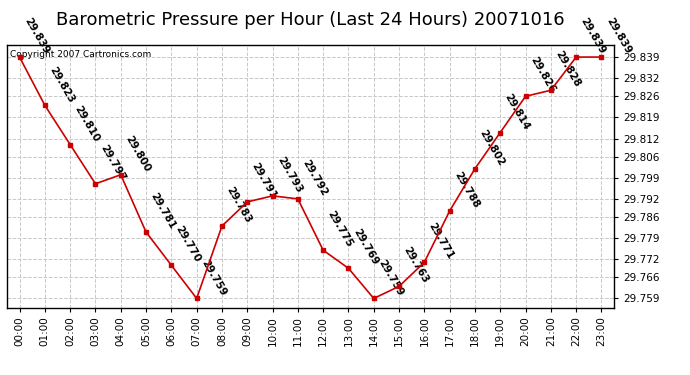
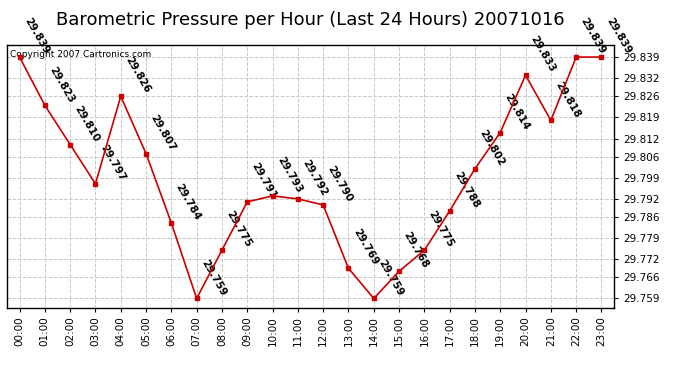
04:00: 29.800 -> 29.826
05:00: 29.781 -> 29.807
06:00: 29.770 -> 29.784
08:00: 29.783 -> 29.775
12:00: 29.775 -> 29.790
15:00: 29.763 -> 29.768
16:00: 29.771 -> 29.775
20:00: 29.826 -> 29.833
21:00: 29.828 -> 29.818
